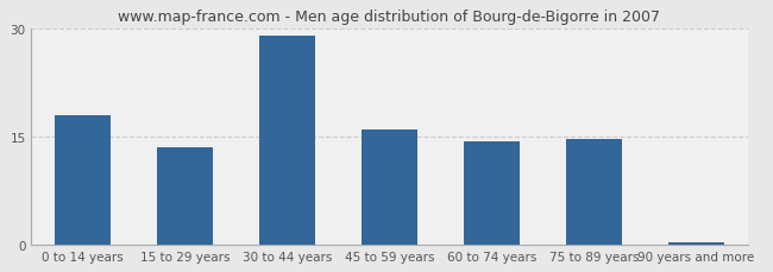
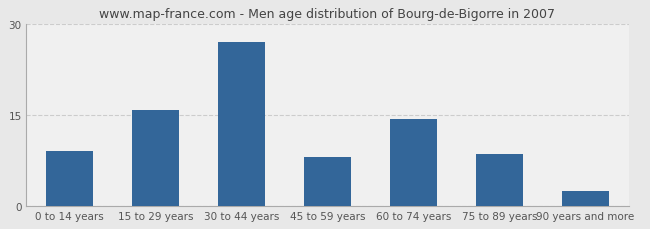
0 to 14 years: 18.0 -> 9.0
15 to 29 years: 13.5 -> 15.8
30 to 44 years: 29.0 -> 27.0
45 to 59 years: 16.0 -> 8.0
75 to 89 years: 14.7 -> 8.6
90 years and more: 0.3 -> 2.4
